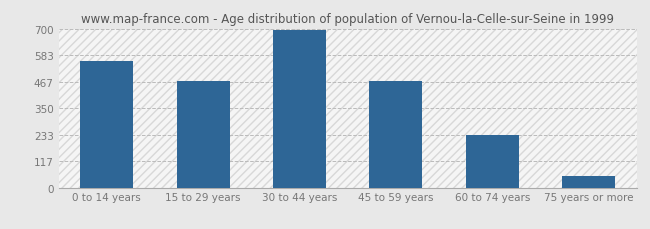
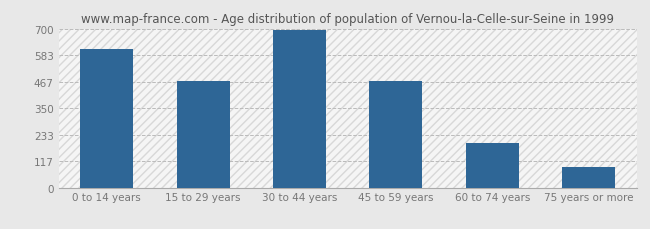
0 to 14 years: 560 -> 610
60 to 74 years: 230 -> 195
75 years or more: 50 -> 90
